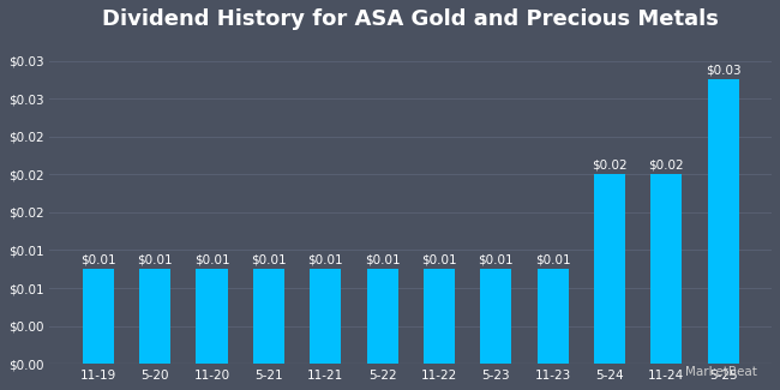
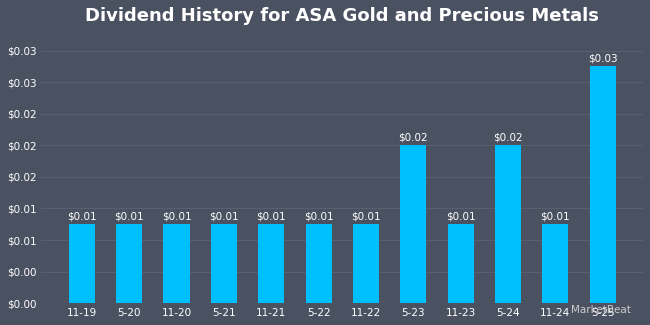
5-23: $0.01 -> $0.02
11-24: $0.02 -> $0.01
